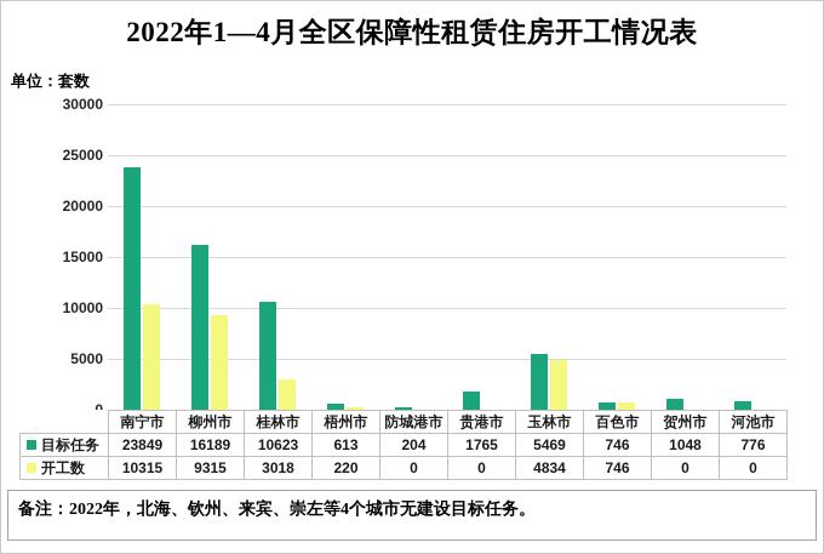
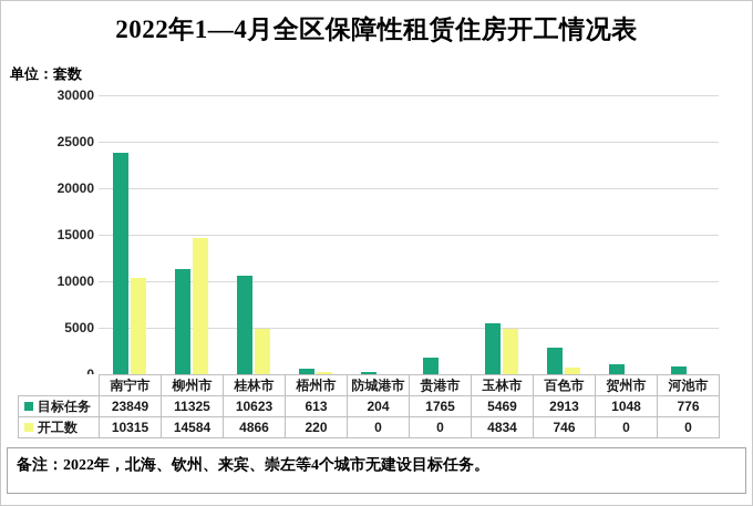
目标任务/柳州市: 16189 -> 11325
开工数/柳州市: 9315 -> 14584
开工数/桂林市: 3018 -> 4866
目标任务/百色市: 746 -> 2913
